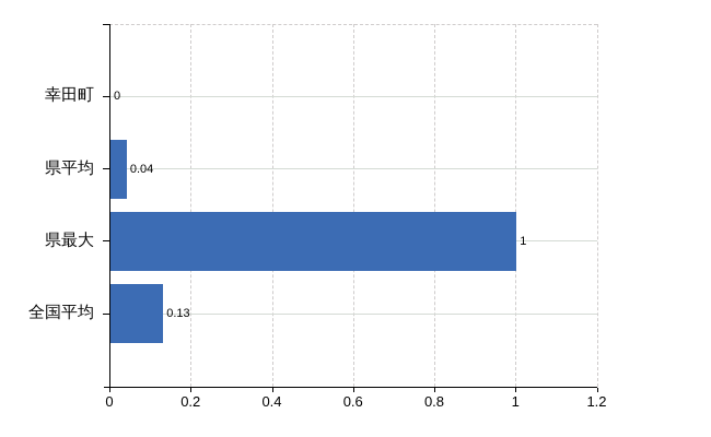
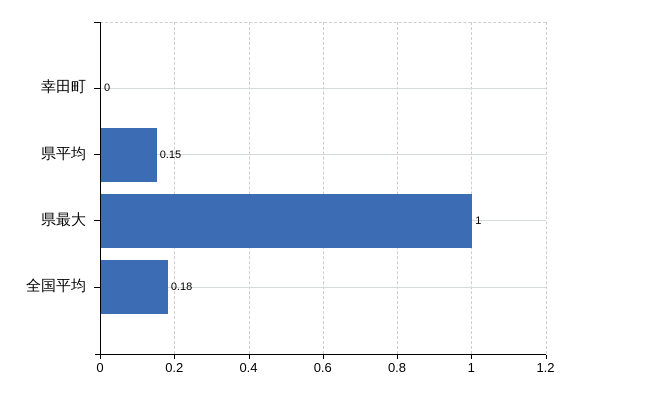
県平均: 0.04 -> 0.15
全国平均: 0.13 -> 0.18
